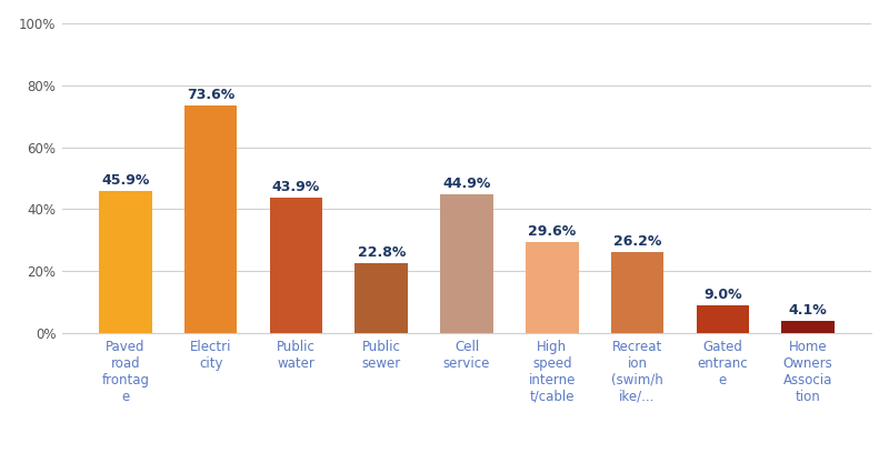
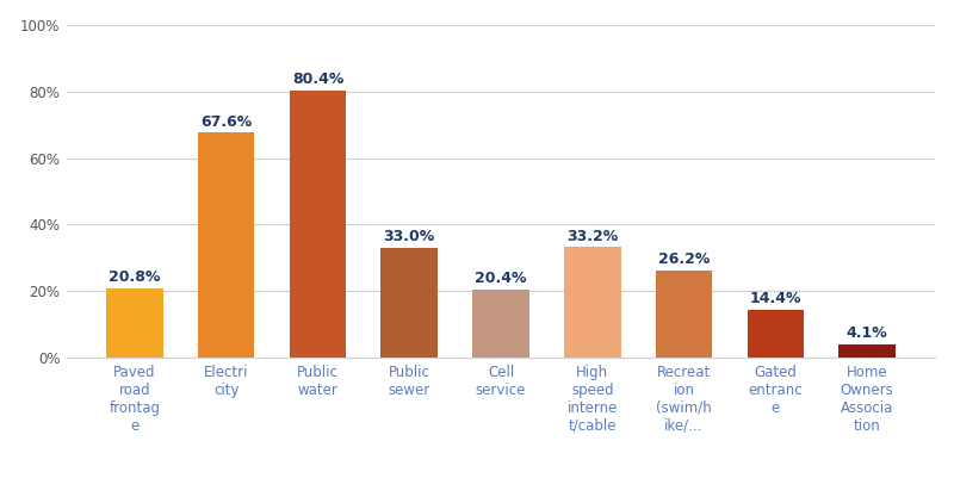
Paved road frontag e: 45.9% -> 20.8%
Electri city: 73.6% -> 67.6%
Public water: 43.9% -> 80.4%
Public sewer: 22.8% -> 33.0%
Cell service: 44.9% -> 20.4%
High speed interne t/cable: 29.6% -> 33.2%
Gated entranc e: 9.0% -> 14.4%
